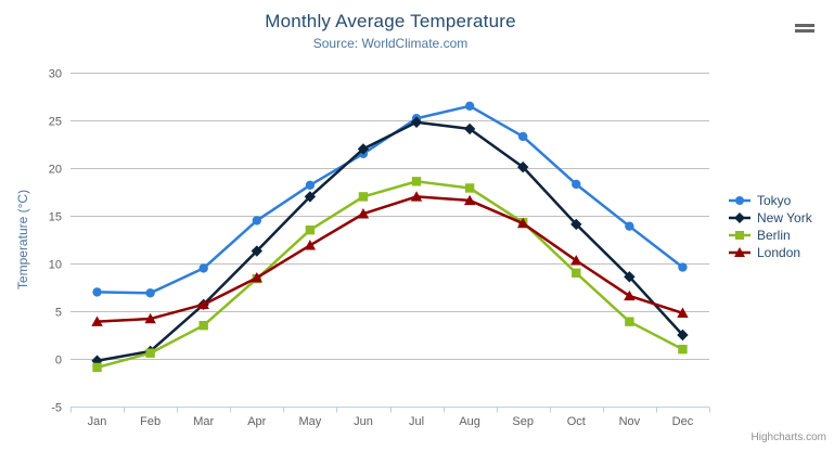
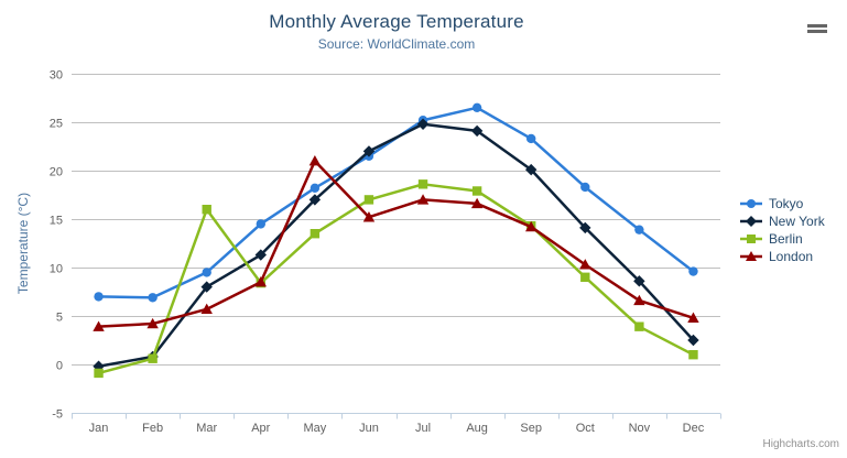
New York/Mar: 6 -> 8
Berlin/Mar: 4 -> 16
London/May: 12 -> 21
